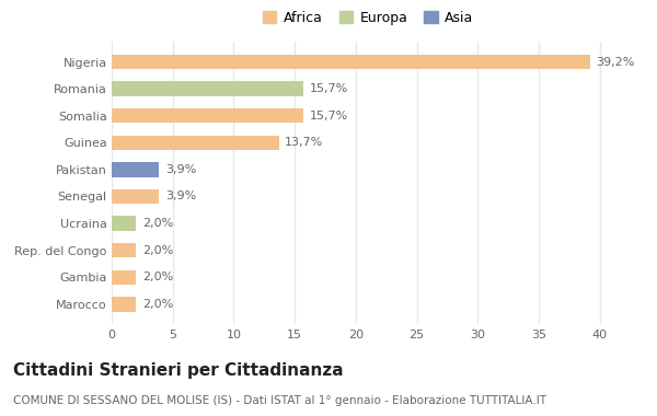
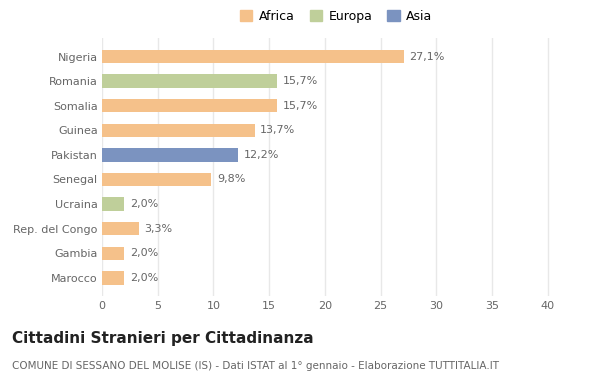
Nigeria: 39,2% -> 27,1%
Pakistan: 3,9% -> 12,2%
Senegal: 3,9% -> 9,8%
Rep. del Congo: 2,0% -> 3,3%
